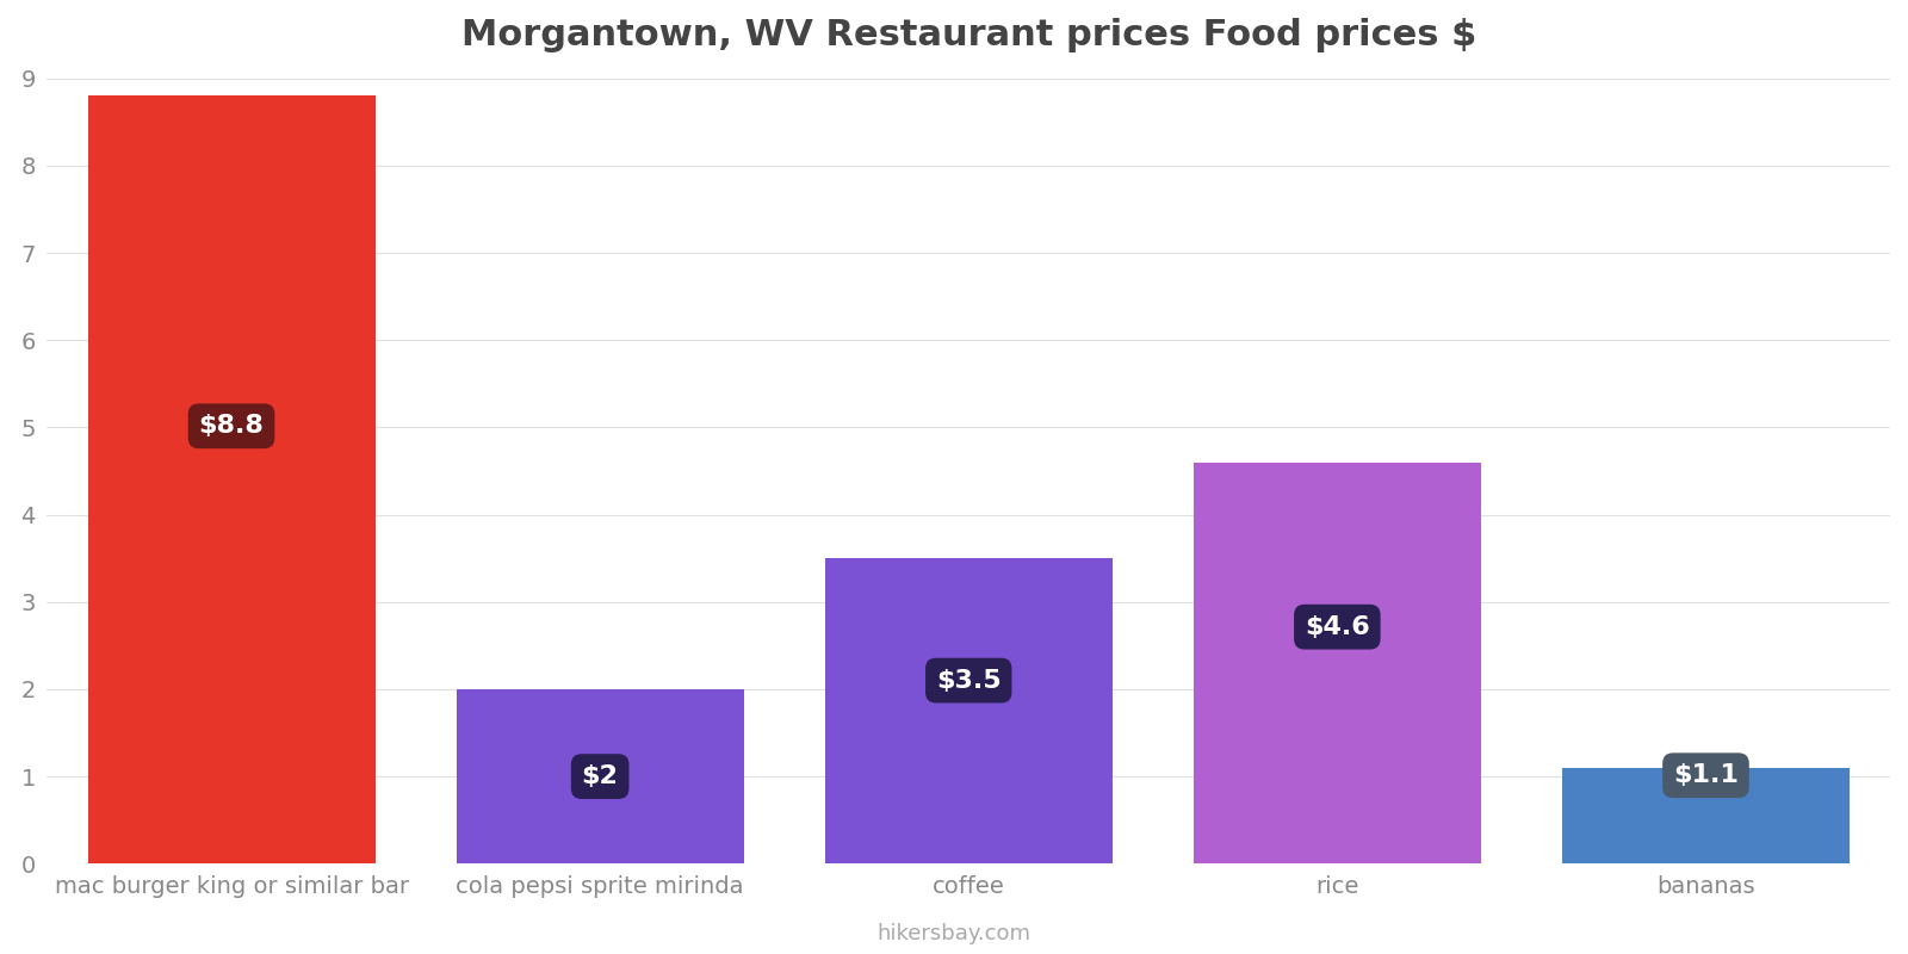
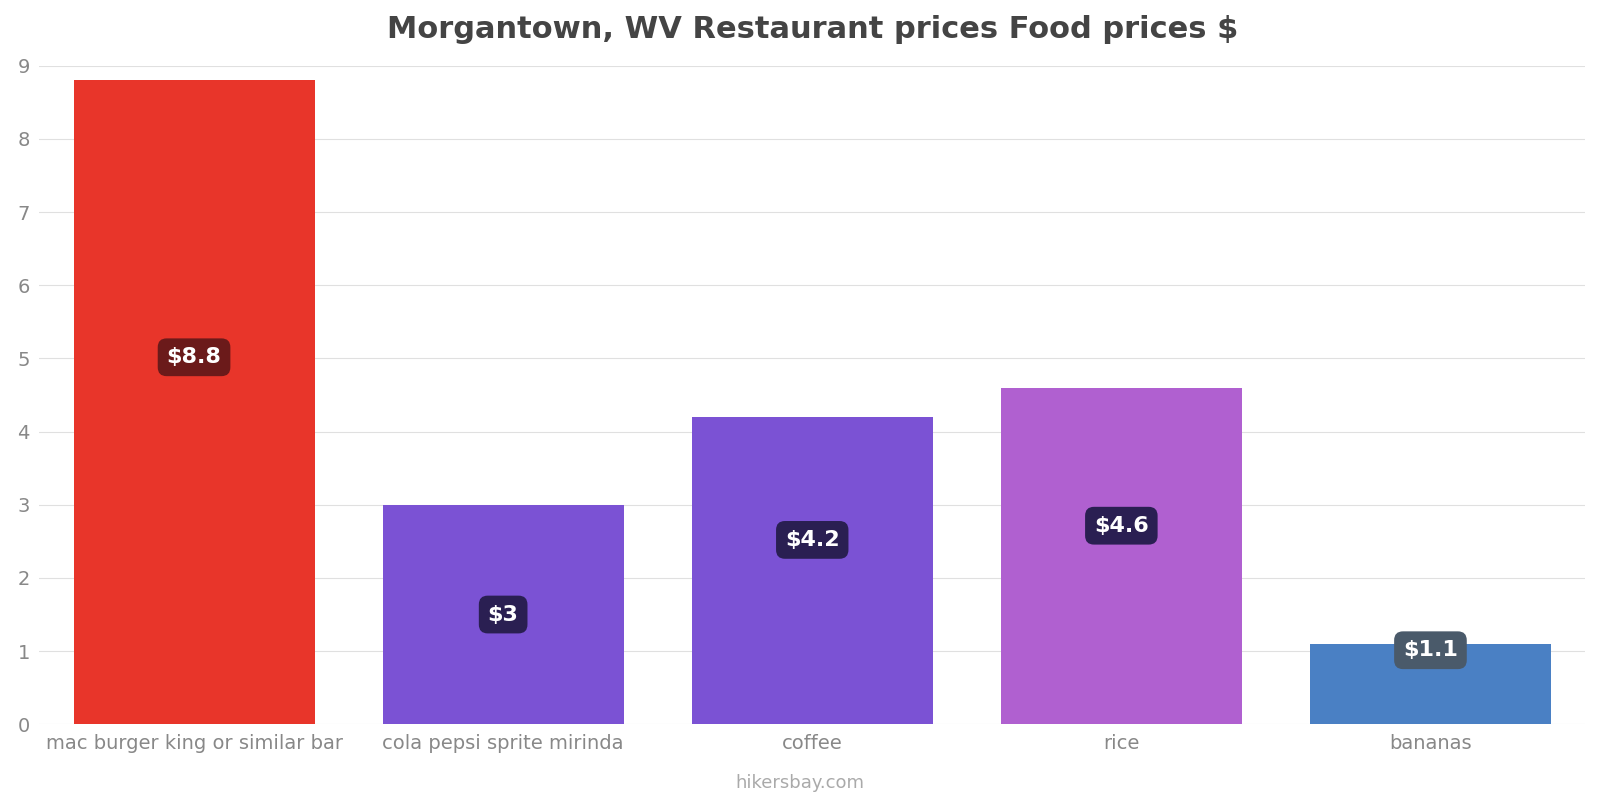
cola pepsi sprite mirinda: $2 -> $3
coffee: $3.5 -> $4.2
